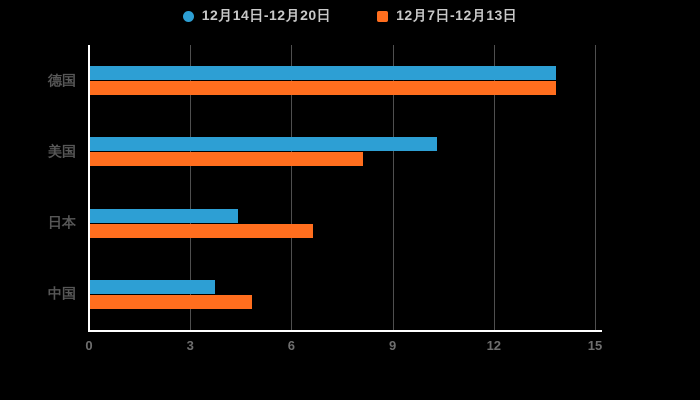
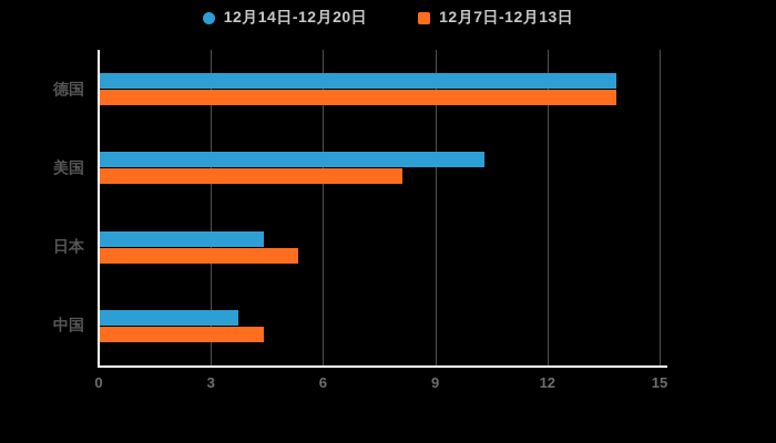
12月7日-12月13日/日本: 6.6 -> 5.3
12月7日-12月13日/中国: 4.8 -> 4.4
